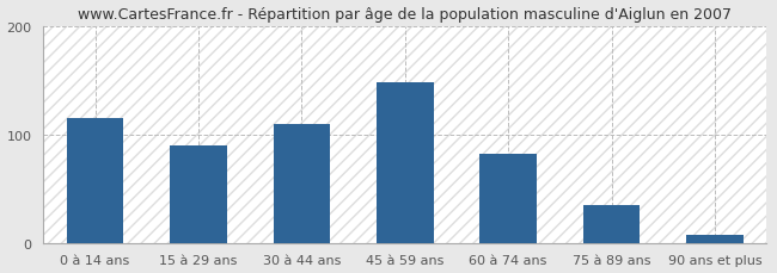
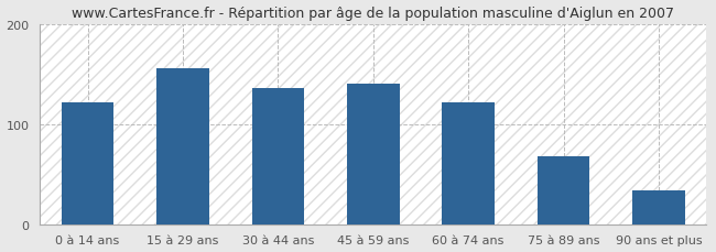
0 à 14 ans: 115 -> 122
15 à 29 ans: 90 -> 156
30 à 44 ans: 110 -> 136
45 à 59 ans: 148 -> 140
60 à 74 ans: 82 -> 122
75 à 89 ans: 35 -> 68
90 ans et plus: 7 -> 34
